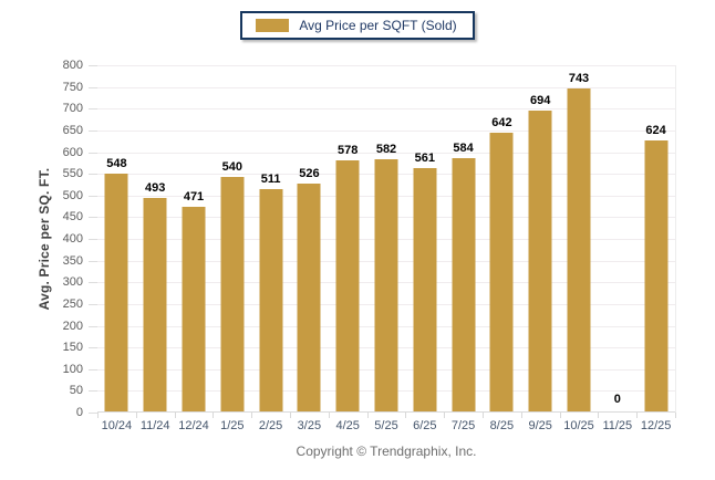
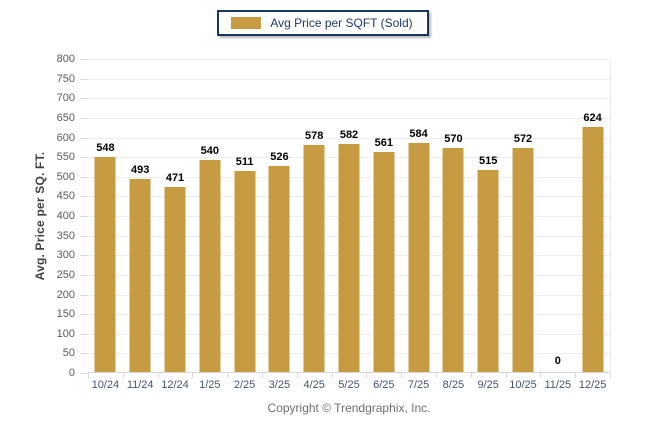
8/25: 642 -> 570
9/25: 694 -> 515
10/25: 743 -> 572
